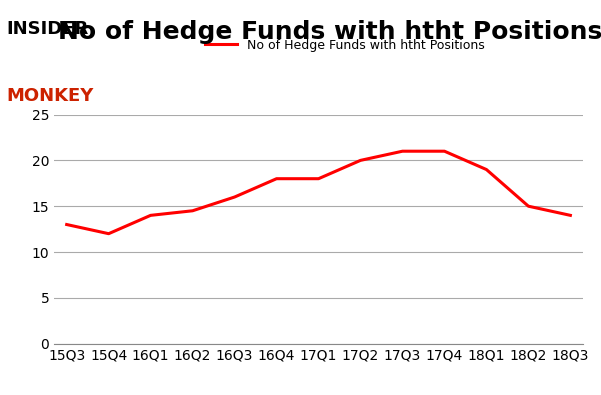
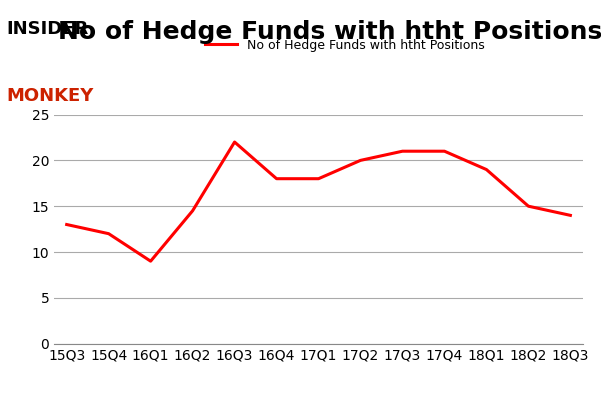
16Q1: 14.0 -> 9.0
16Q3: 16.0 -> 22.0
